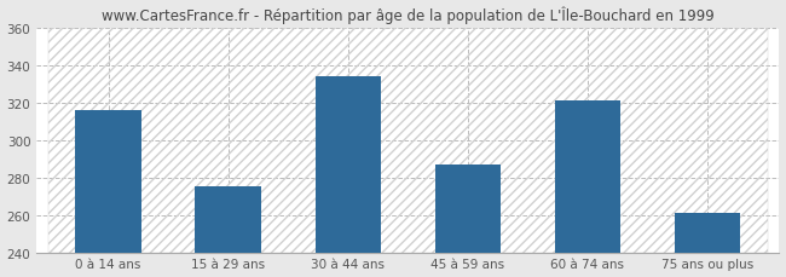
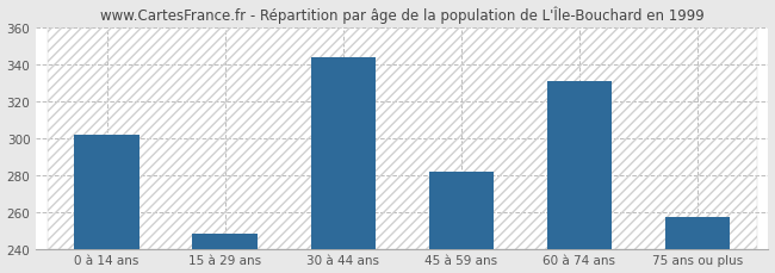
0 à 14 ans: 316 -> 302
15 à 29 ans: 275 -> 248
30 à 44 ans: 334 -> 344
45 à 59 ans: 287 -> 282
60 à 74 ans: 321 -> 331
75 ans ou plus: 261 -> 257
